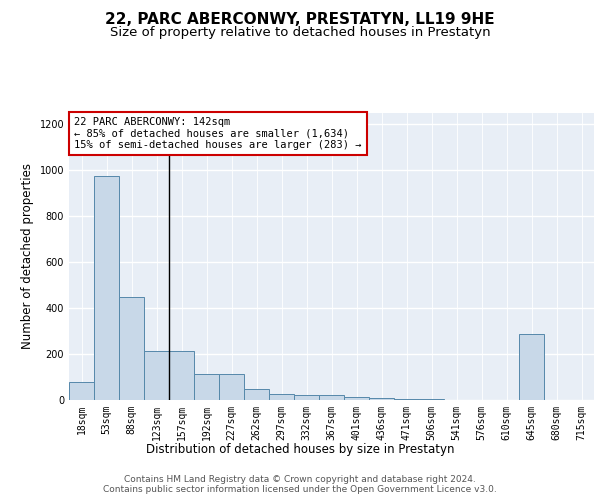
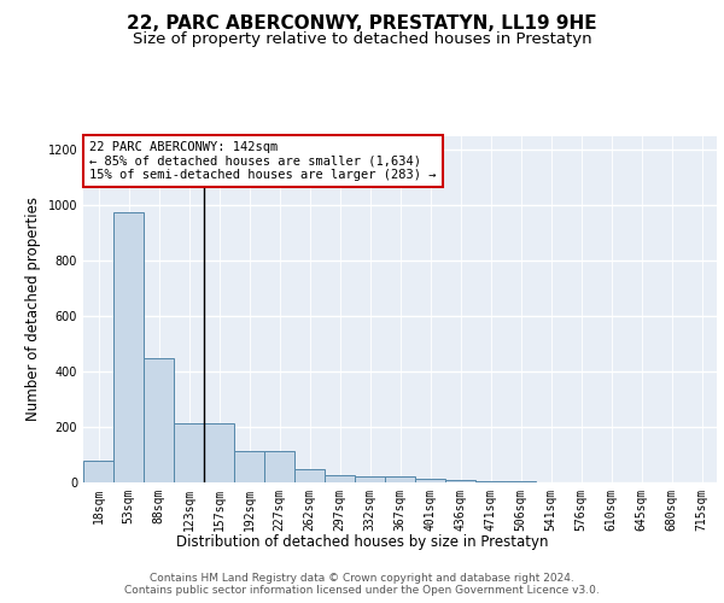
645sqm: 285 -> 1
